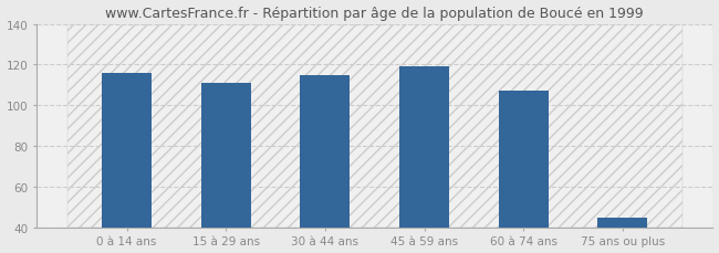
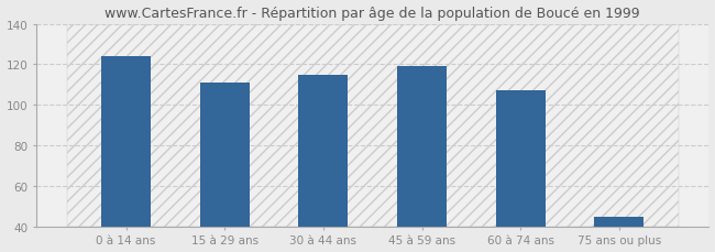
0 à 14 ans: 116 -> 124
